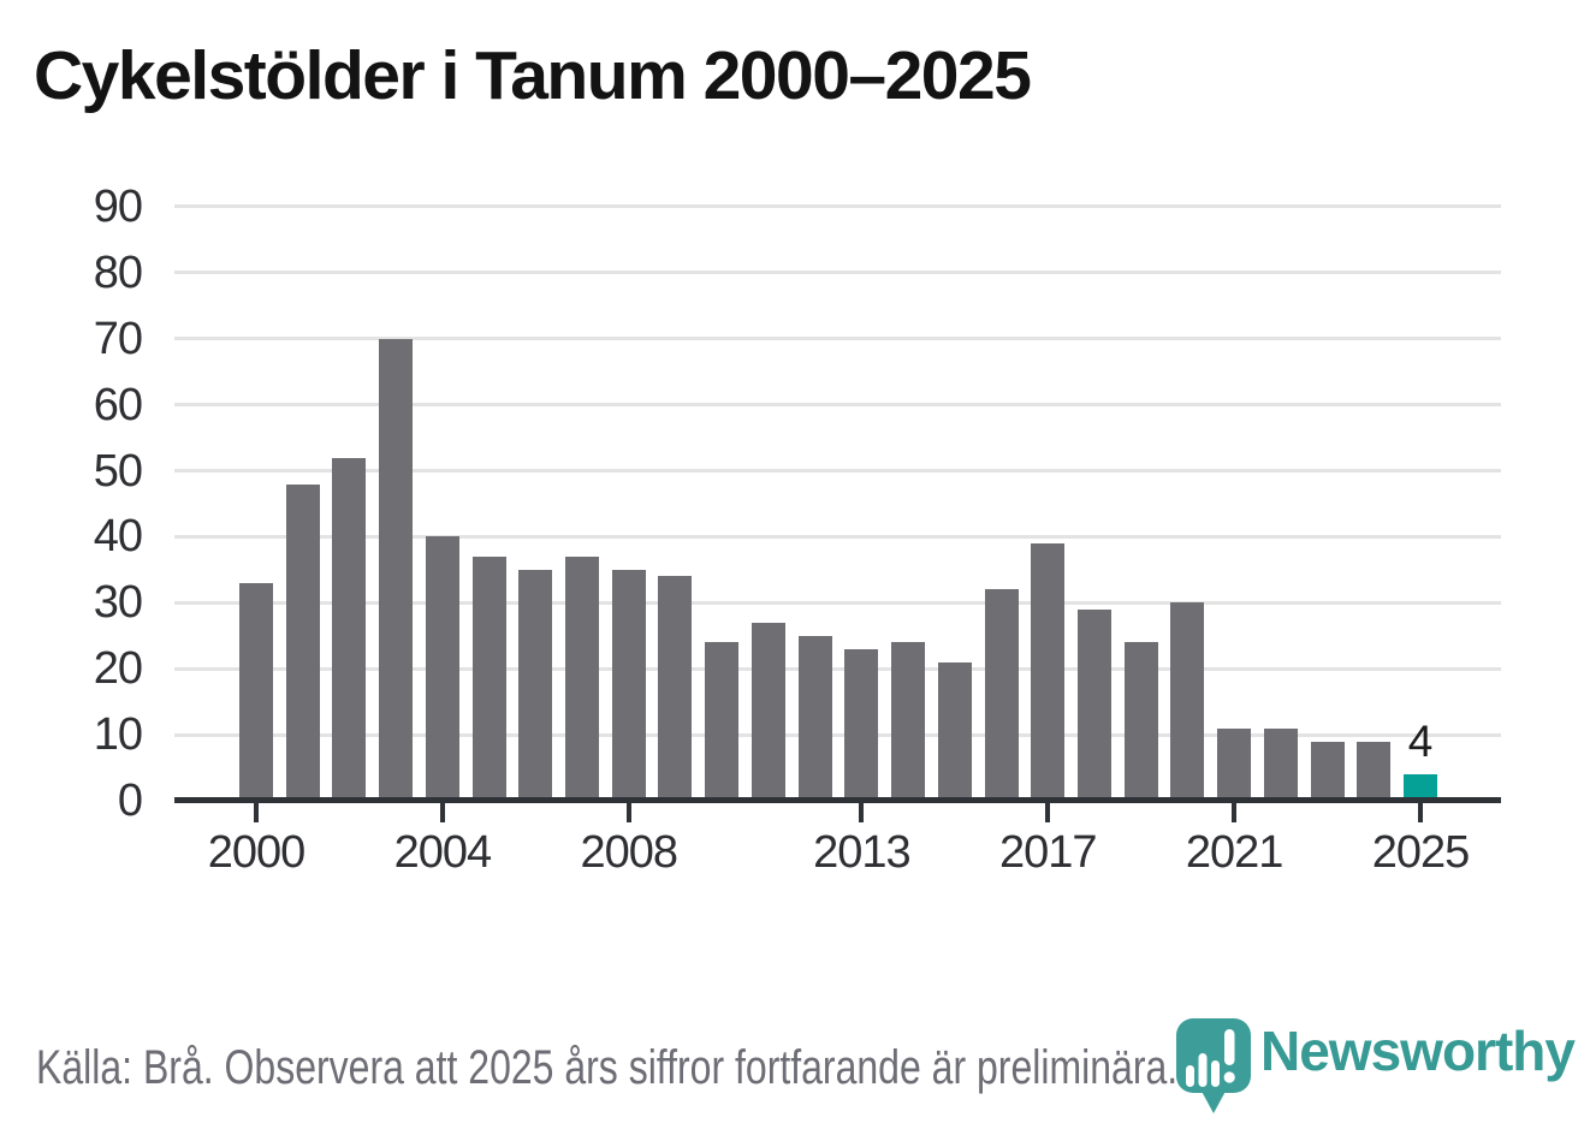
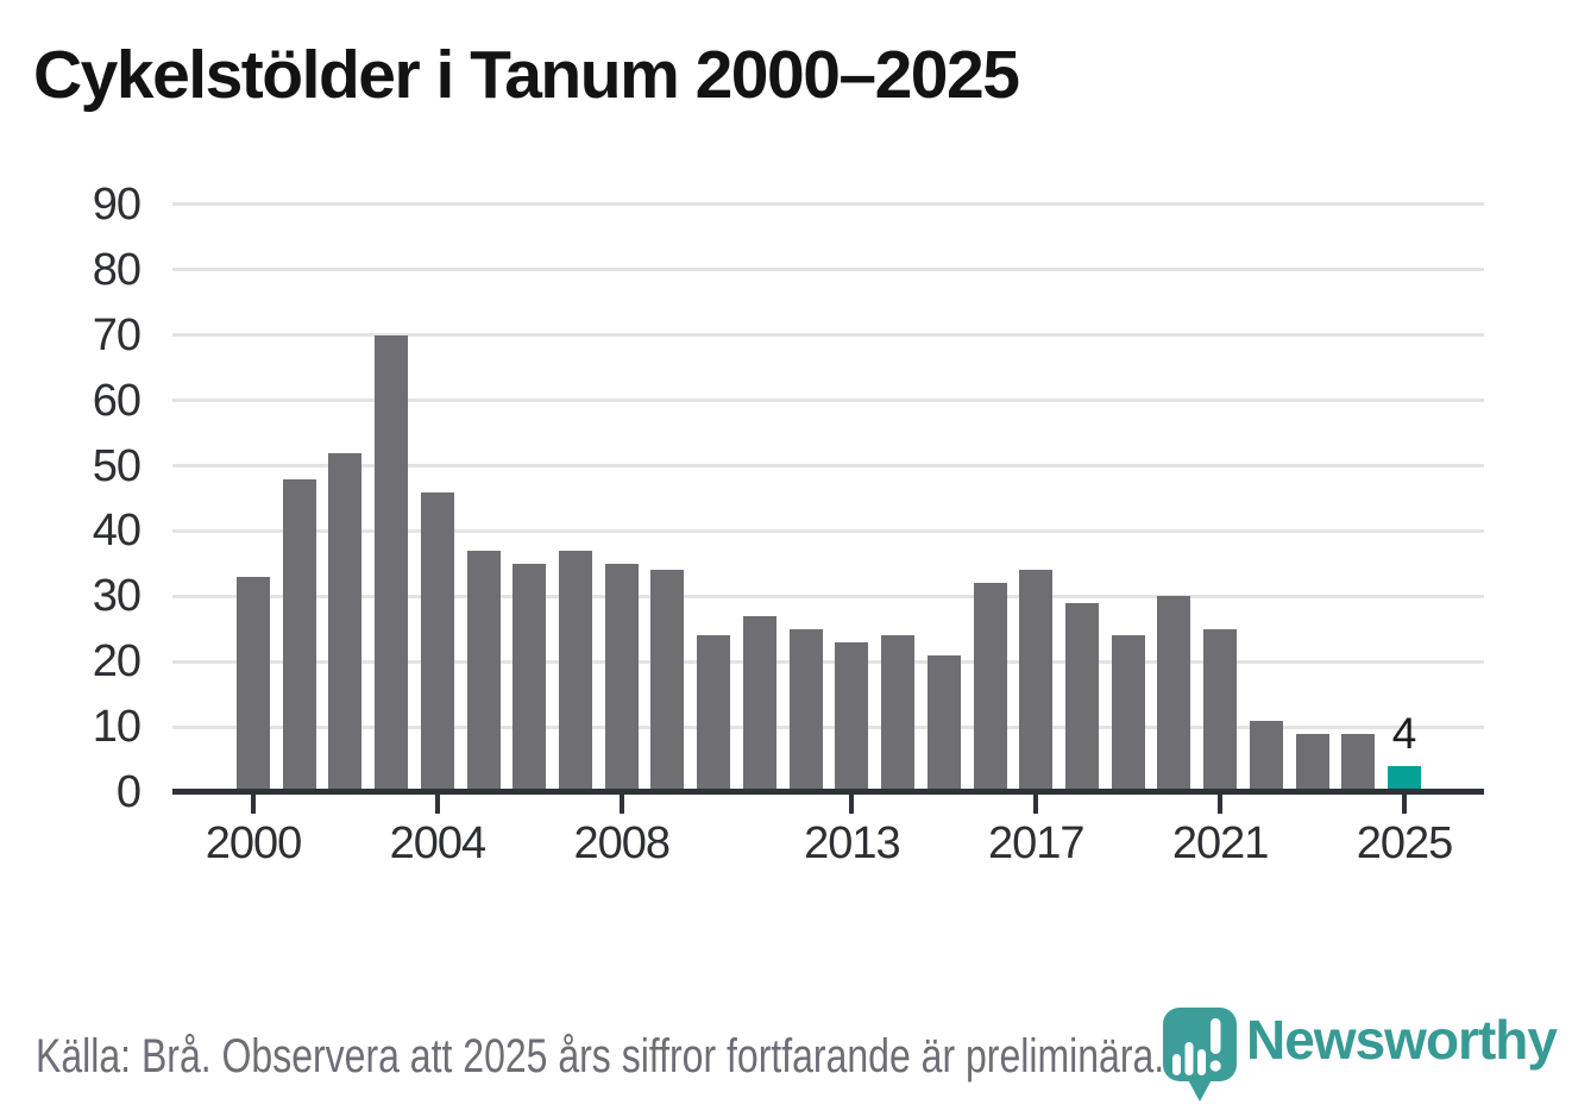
2004: 40 -> 46
2017: 39 -> 34
2021: 11 -> 25
